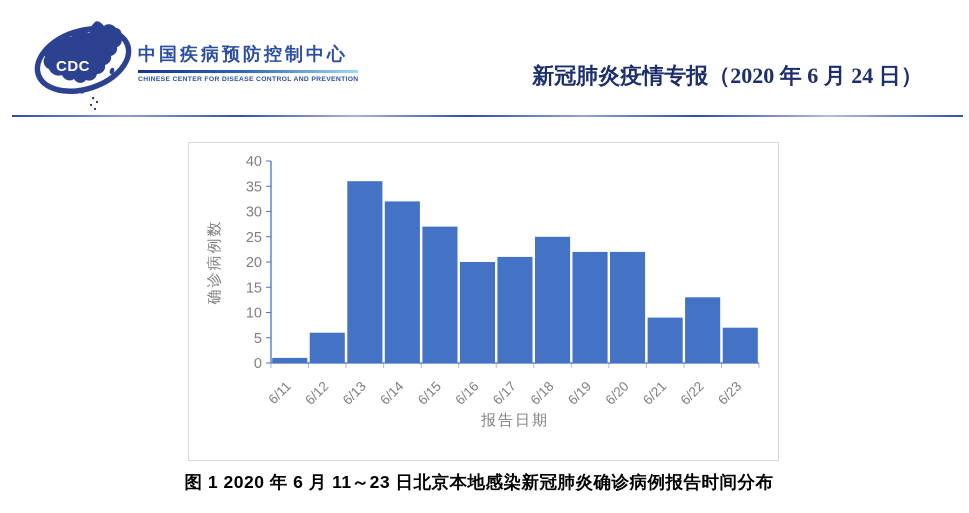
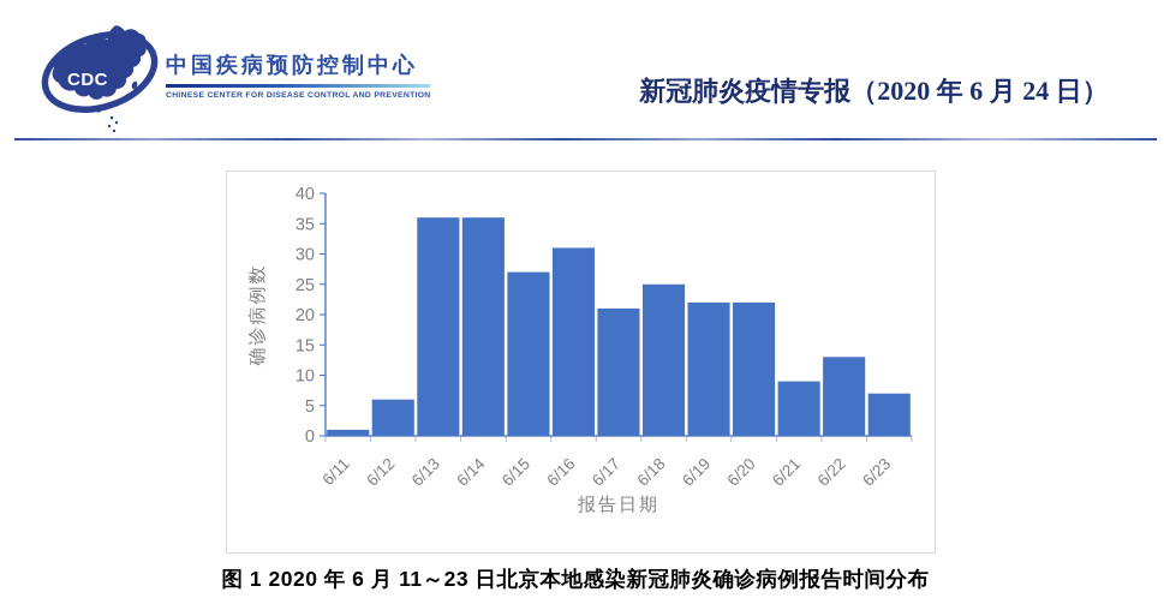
6/14: 32 -> 36
6/16: 20 -> 31
